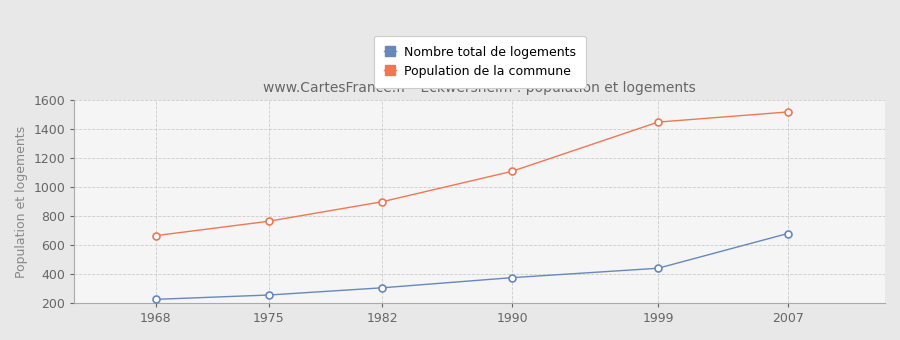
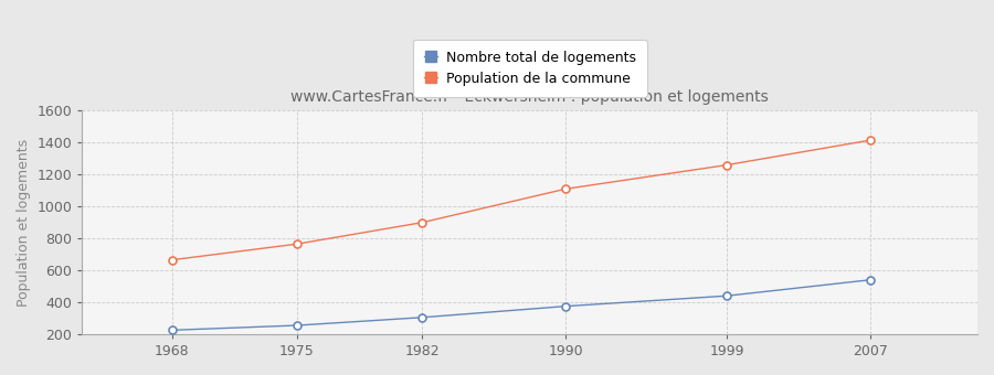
Population de la commune/1999: 1450 -> 1260
Nombre total de logements/2007: 680 -> 540
Population de la commune/2007: 1520 -> 1420
